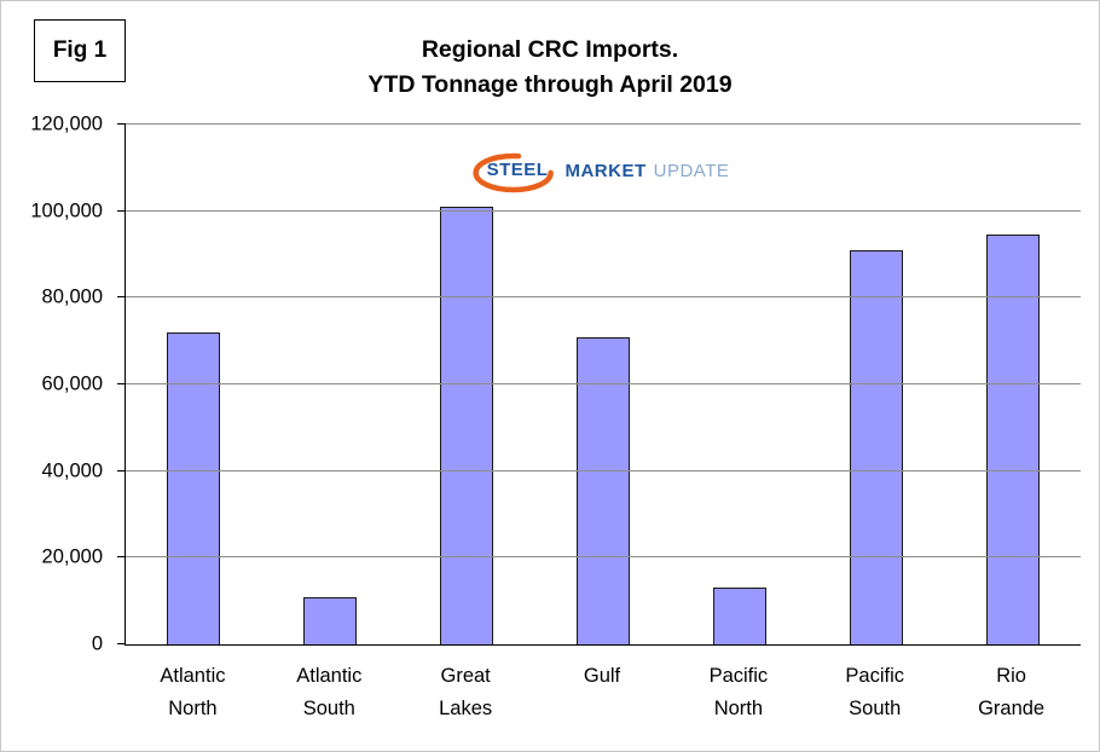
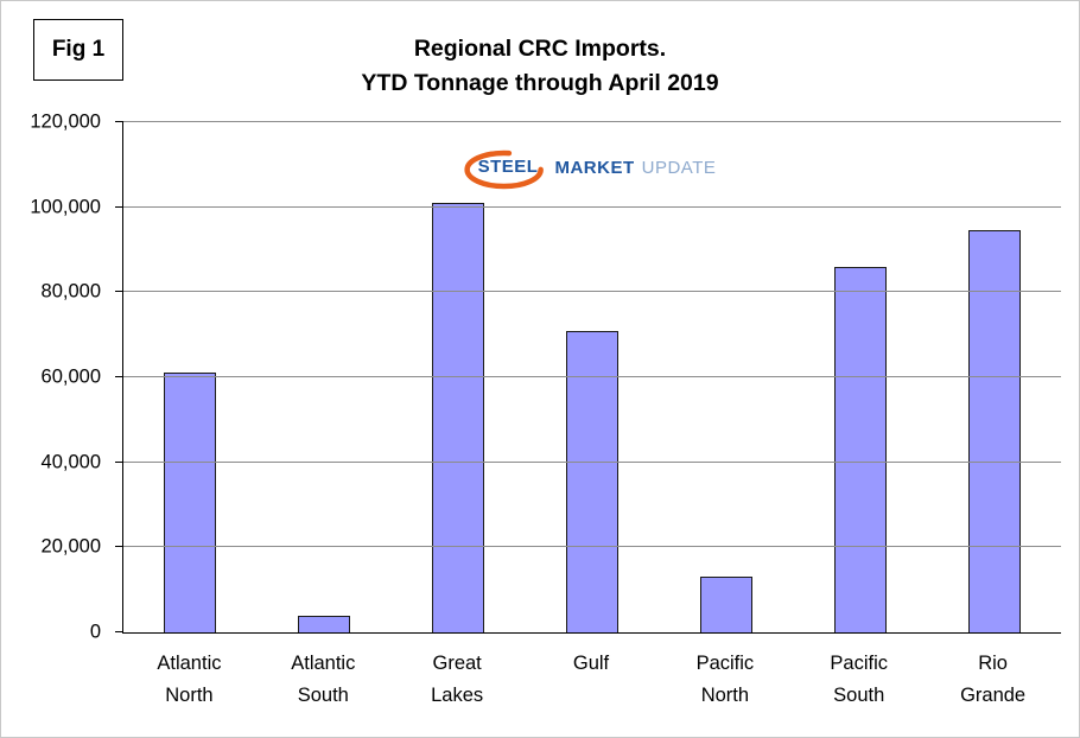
Atlantic North: 72000 -> 61000
Atlantic South: 11000 -> 4000
Pacific South: 91000 -> 86000
